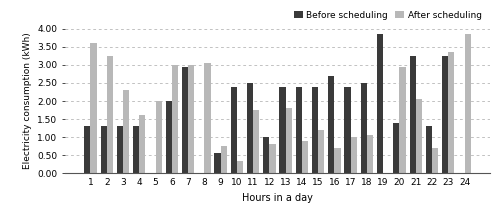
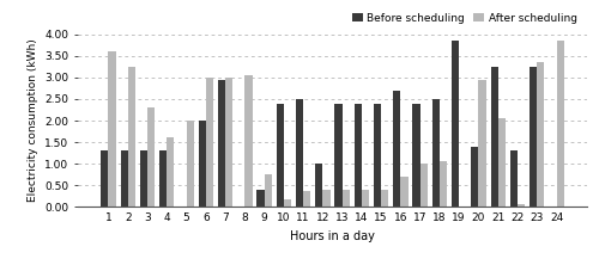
Before scheduling/9: 0.55 -> 0.40
After scheduling/10: 0.35 -> 0.17
After scheduling/11: 1.75 -> 0.37
After scheduling/12: 0.80 -> 0.38
After scheduling/13: 1.80 -> 0.38
After scheduling/14: 0.90 -> 0.38
After scheduling/15: 1.20 -> 0.38
After scheduling/22: 0.70 -> 0.05
